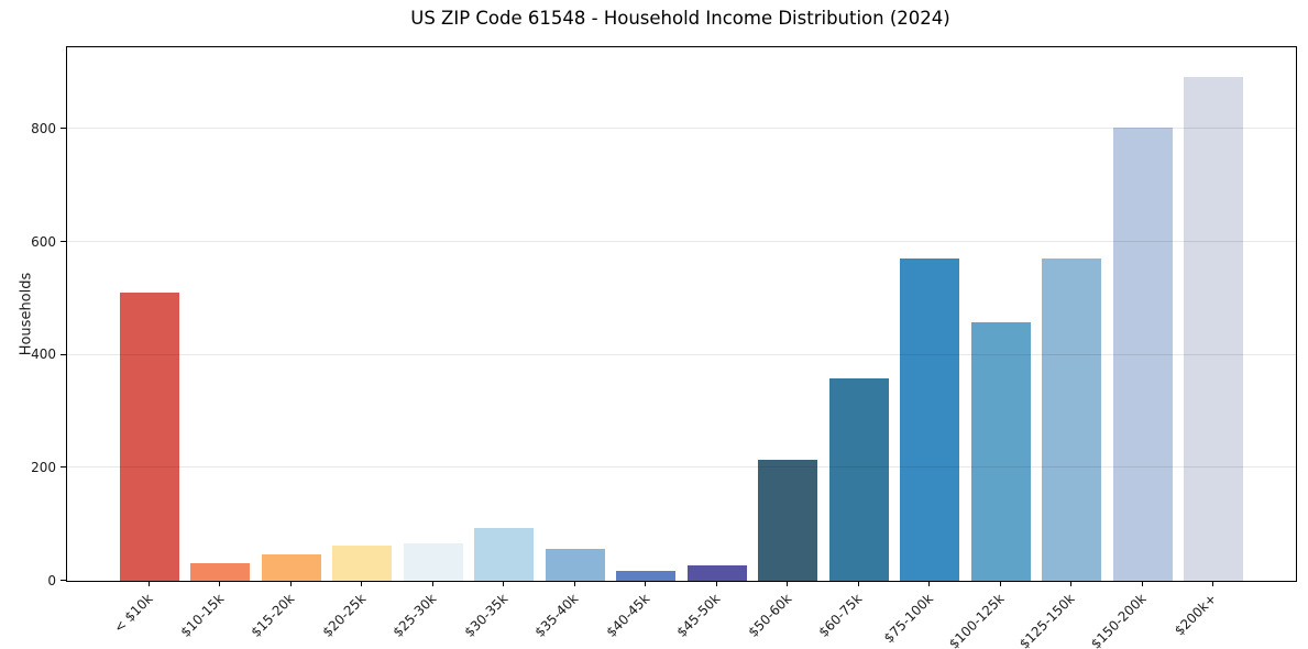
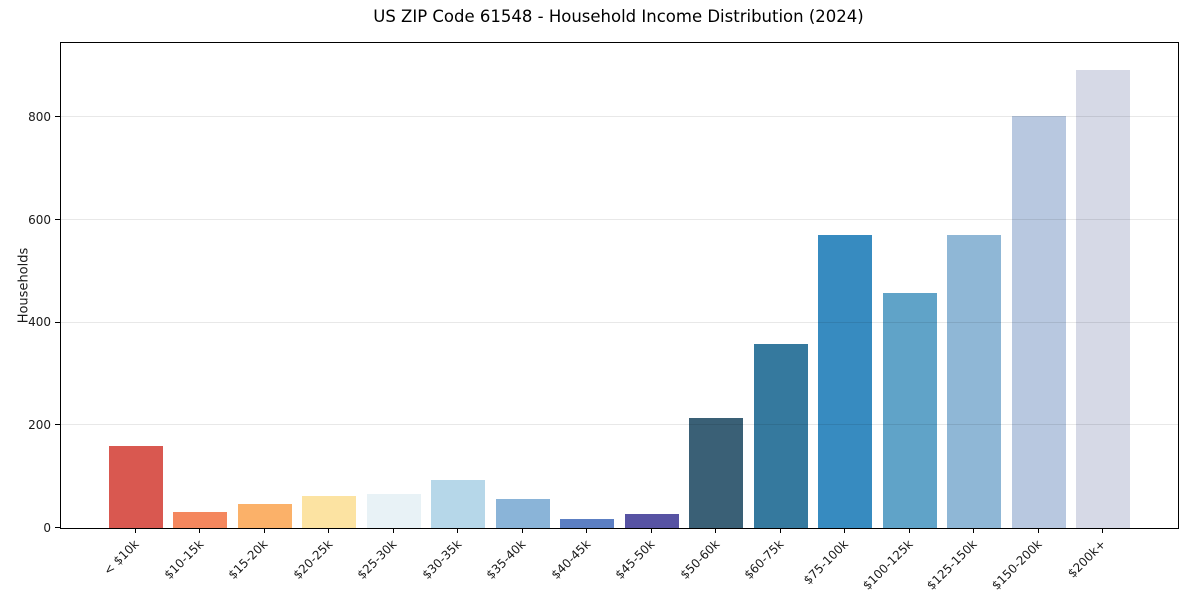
< $10k: 510 -> 160
